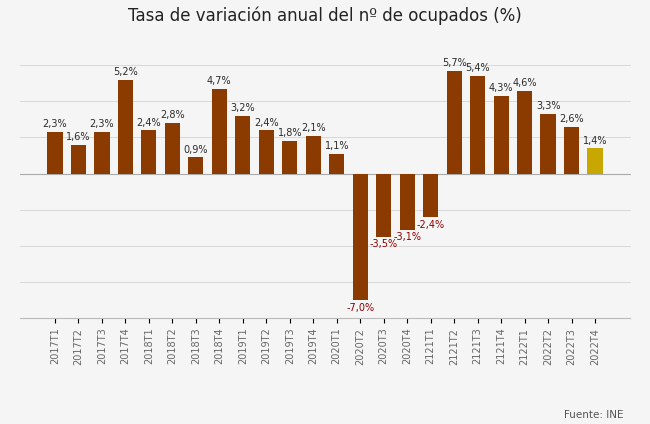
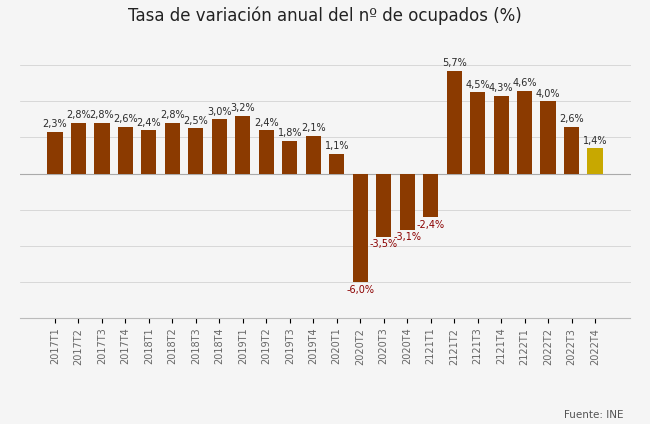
2017T2: 1,6% -> 2,8%
2017T3: 2,3% -> 2,8%
2017T4: 5,2% -> 2,6%
2018T3: 0,9% -> 2,5%
2018T4: 4,7% -> 3,0%
2020T2: -7,0% -> -6,0%
2121T3: 5,4% -> 4,5%
2022T2: 3,3% -> 4,0%
